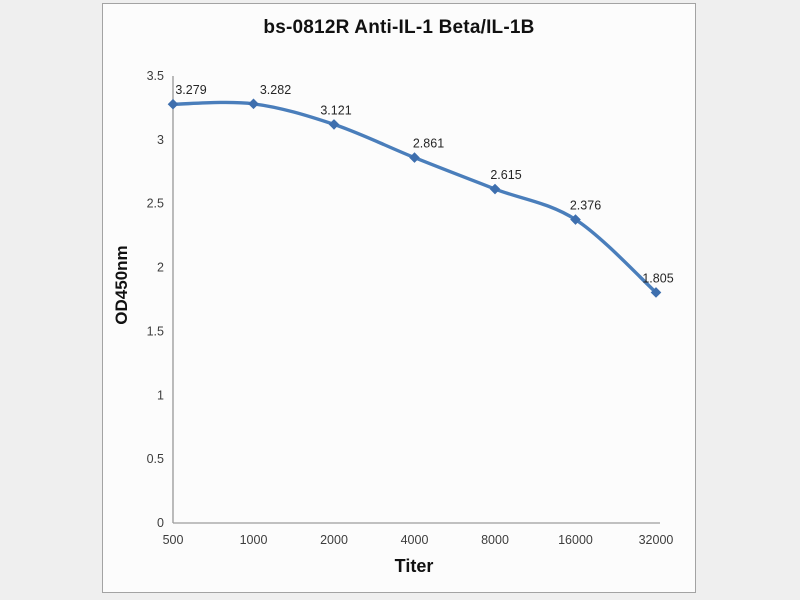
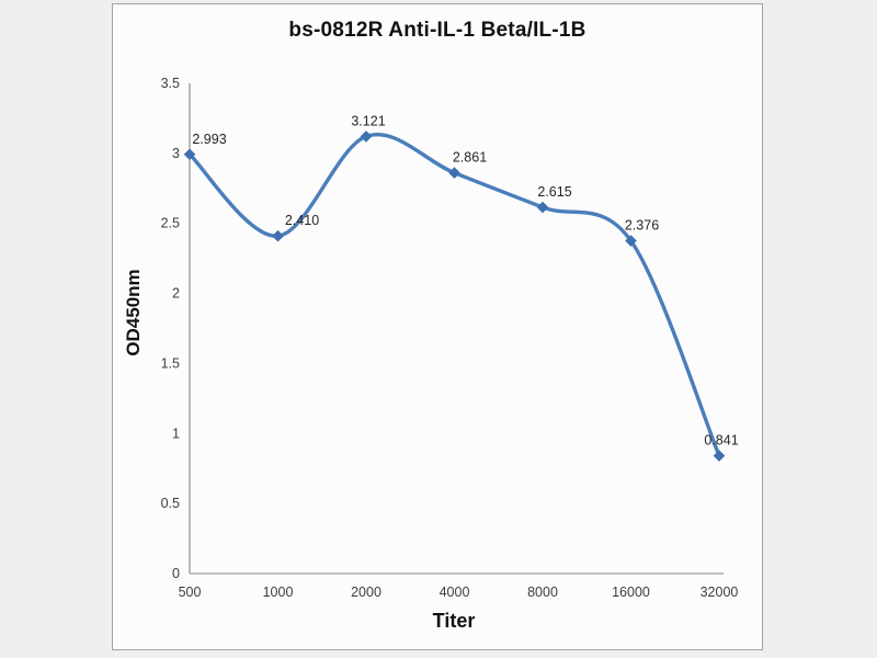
500: 3.279 -> 2.993
1000: 3.282 -> 2.410
32000: 1.805 -> 0.841
